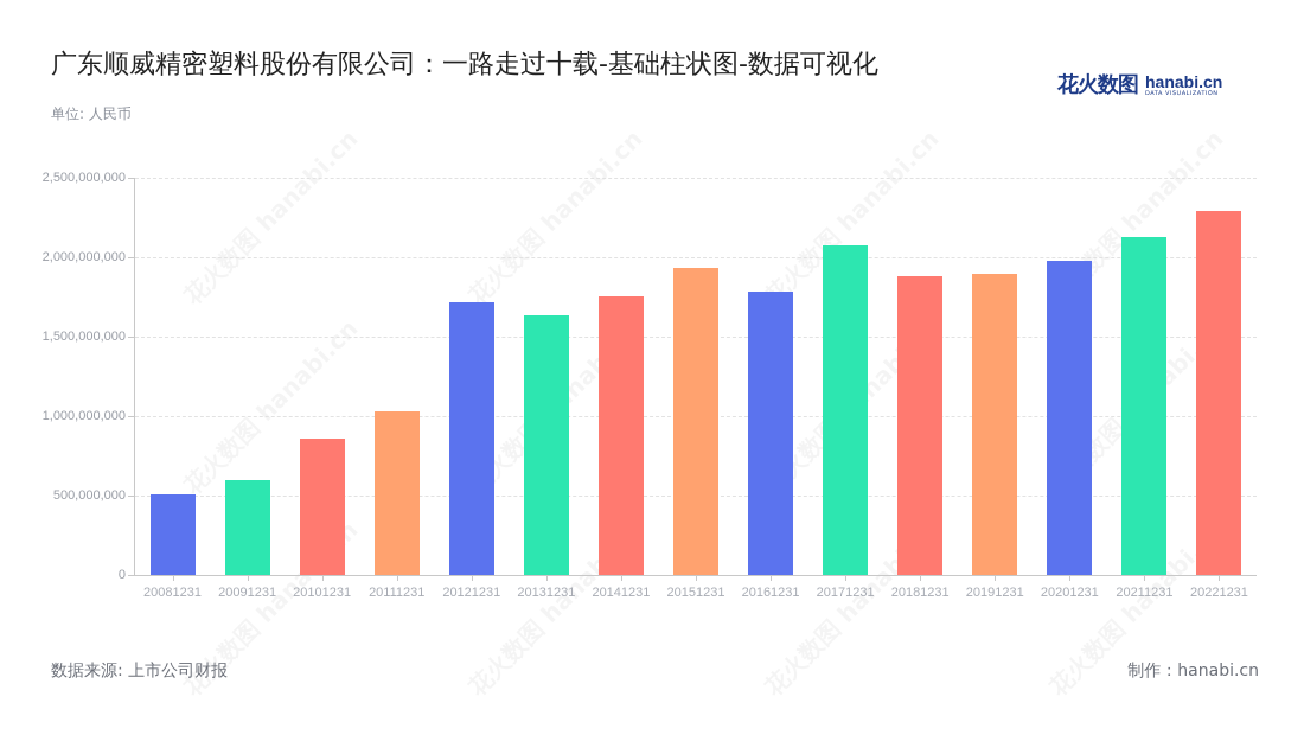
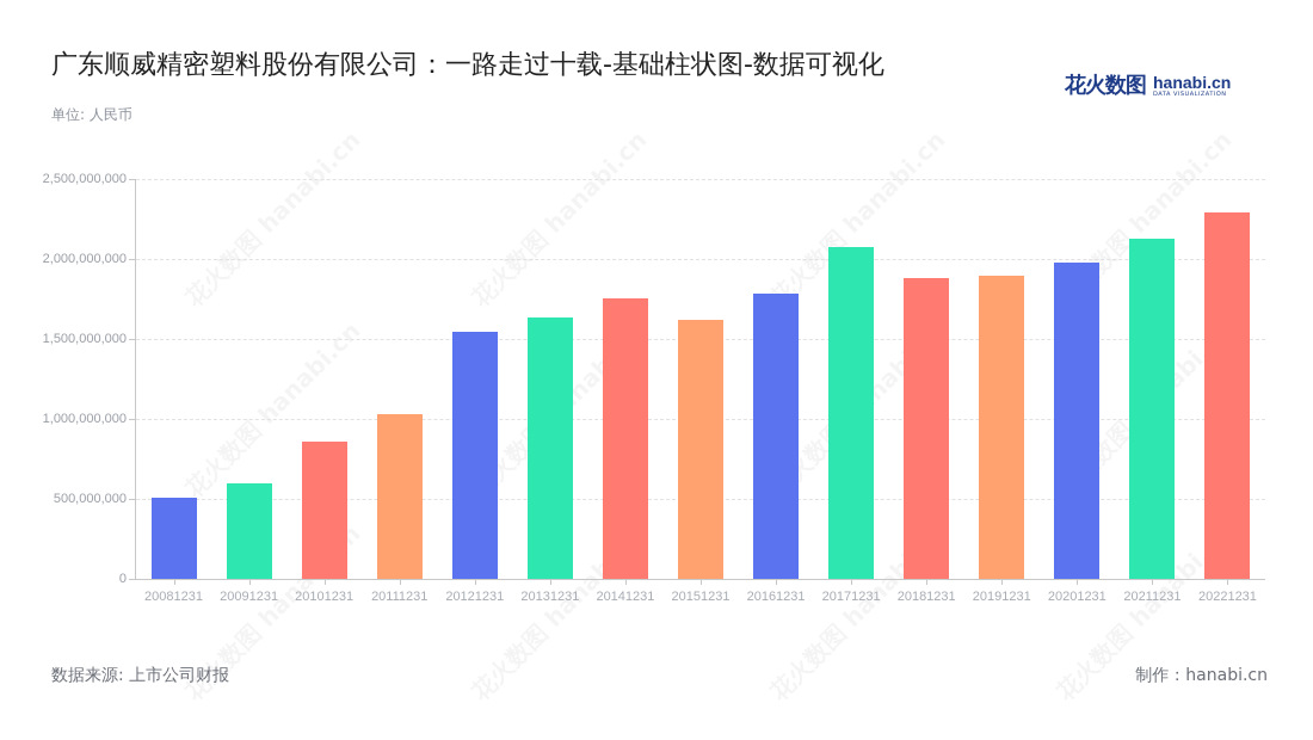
20121231: 1720000000 -> 1540000000
20151231: 1930000000 -> 1620000000
